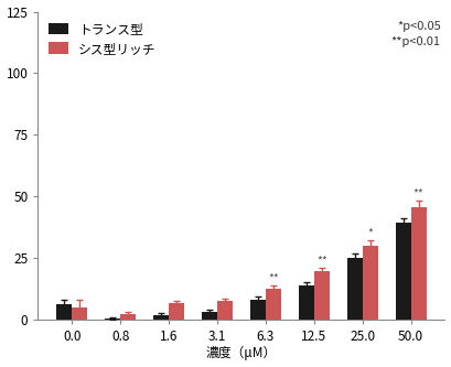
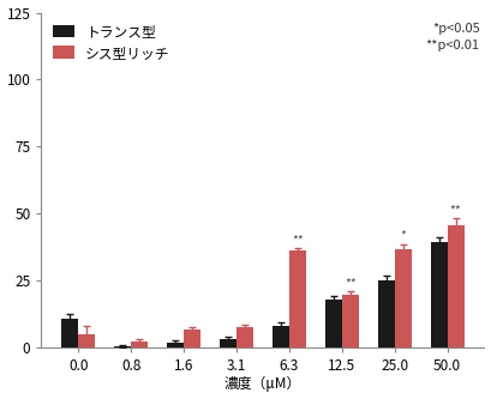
トランス型/0.0: 6.0 -> 10.5
シス型リッチ/6.3: 12.5 -> 36.0
トランス型/12.5: 13.5 -> 17.5
シス型リッチ/25.0: 30.0 -> 36.5
